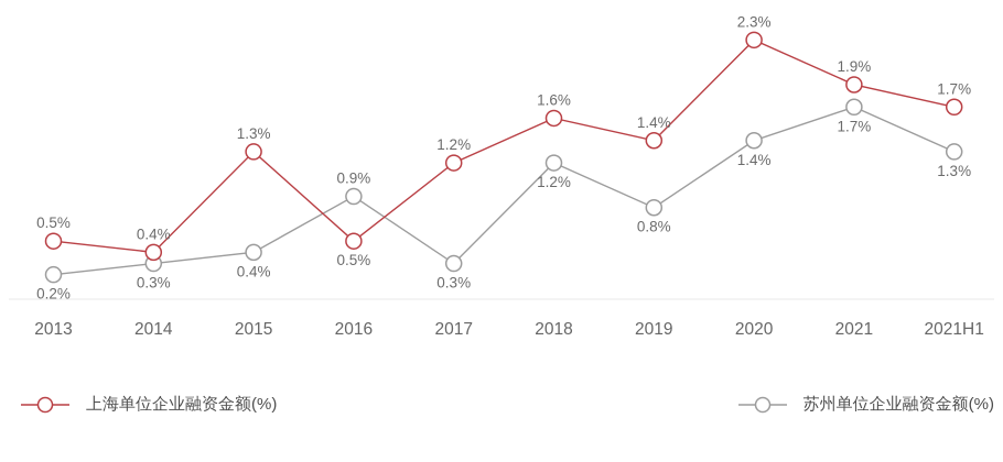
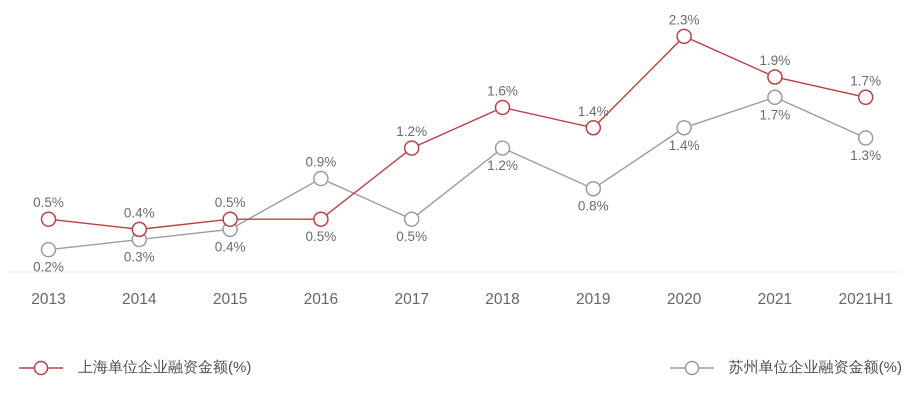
上海单位企业融资金额(%)/2015: 1.3% -> 0.5%
苏州单位企业融资金额(%)/2017: 0.3% -> 0.5%
